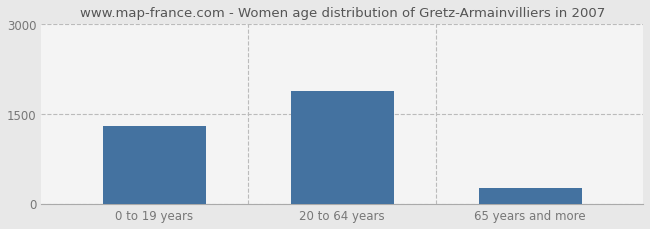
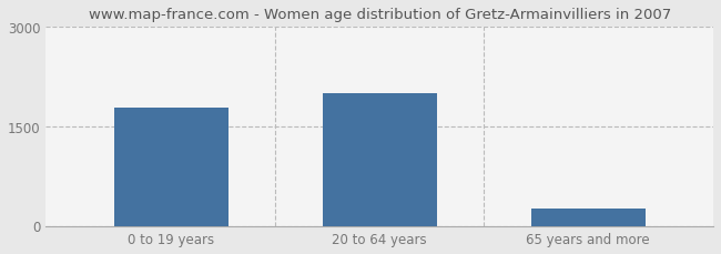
0 to 19 years: 1300 -> 1780
20 to 64 years: 1890 -> 2000
